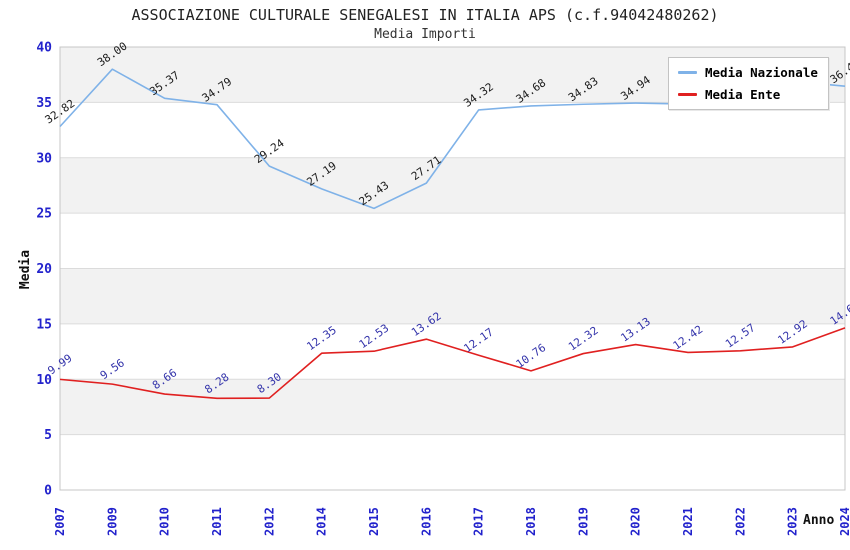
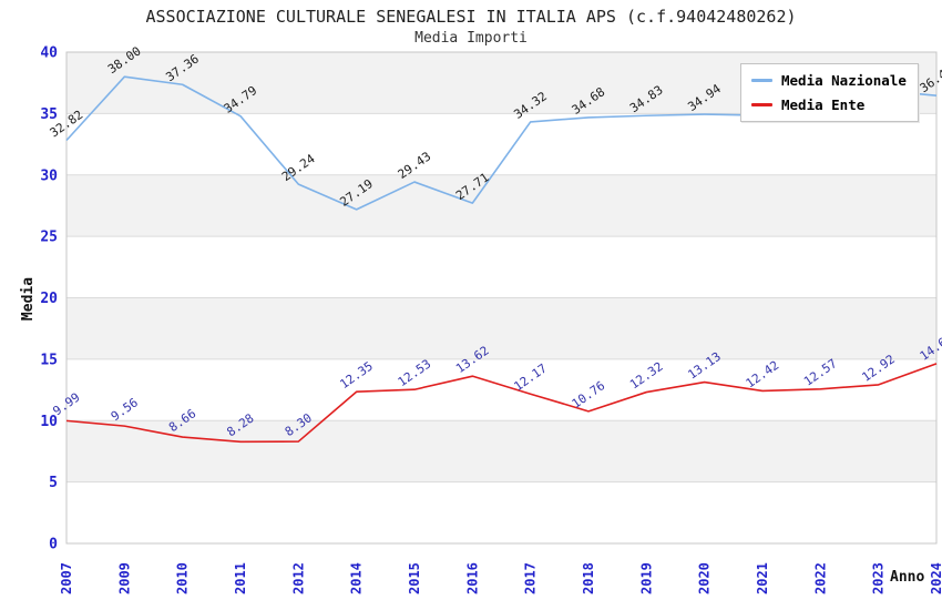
Media Nazionale/2010: 35.37 -> 37.36
Media Nazionale/2015: 25.43 -> 29.43
